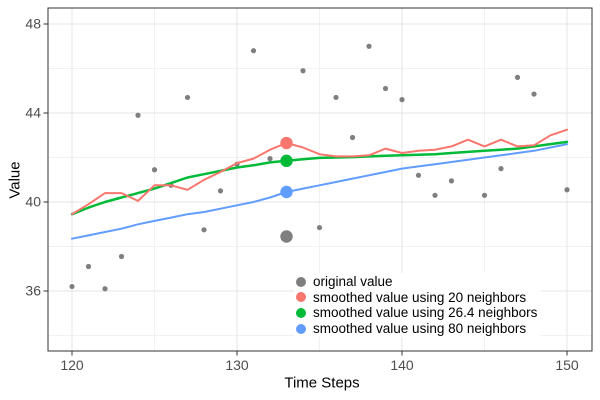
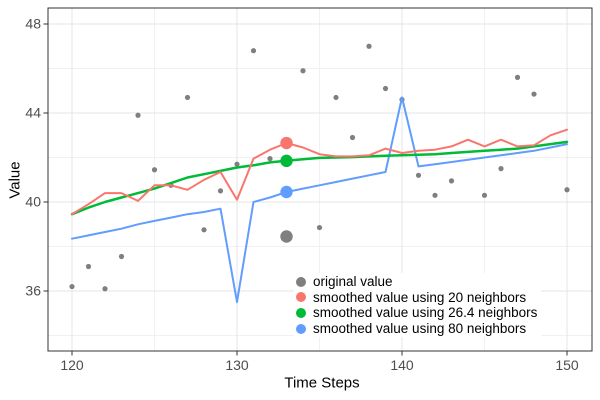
smoothed value using 80 neighbors/130: 39.9 -> 35.5
smoothed value using 20 neighbors/130: 41.8 -> 40.1
smoothed value using 80 neighbors/140: 41.5 -> 44.7
